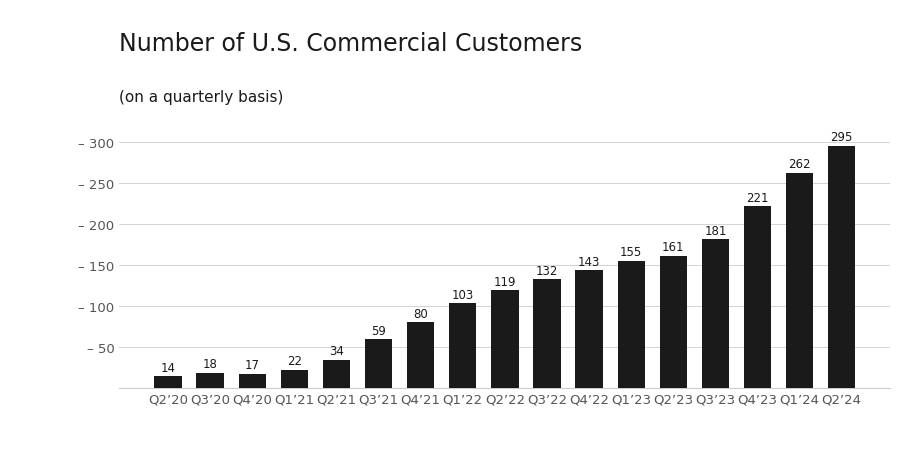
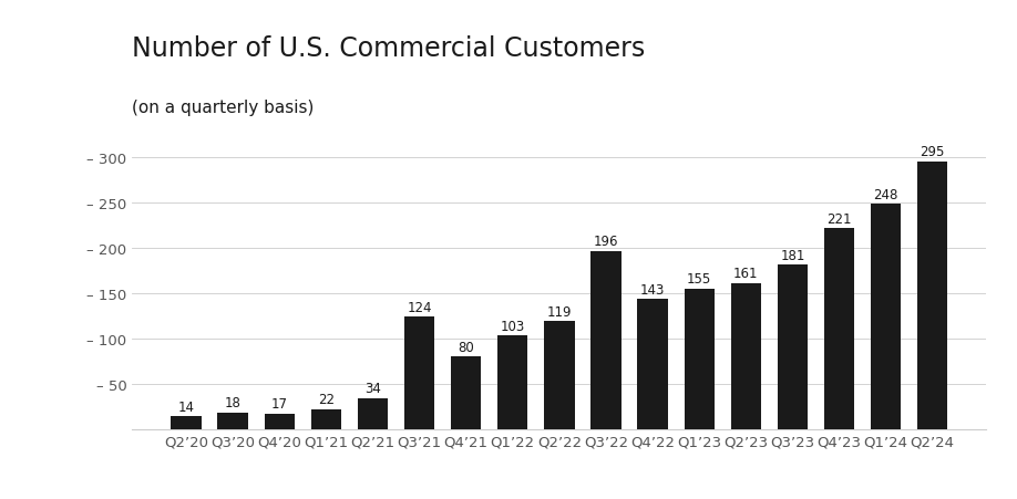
Q3’21: 59 -> 124
Q3’22: 132 -> 196
Q1’24: 262 -> 248
